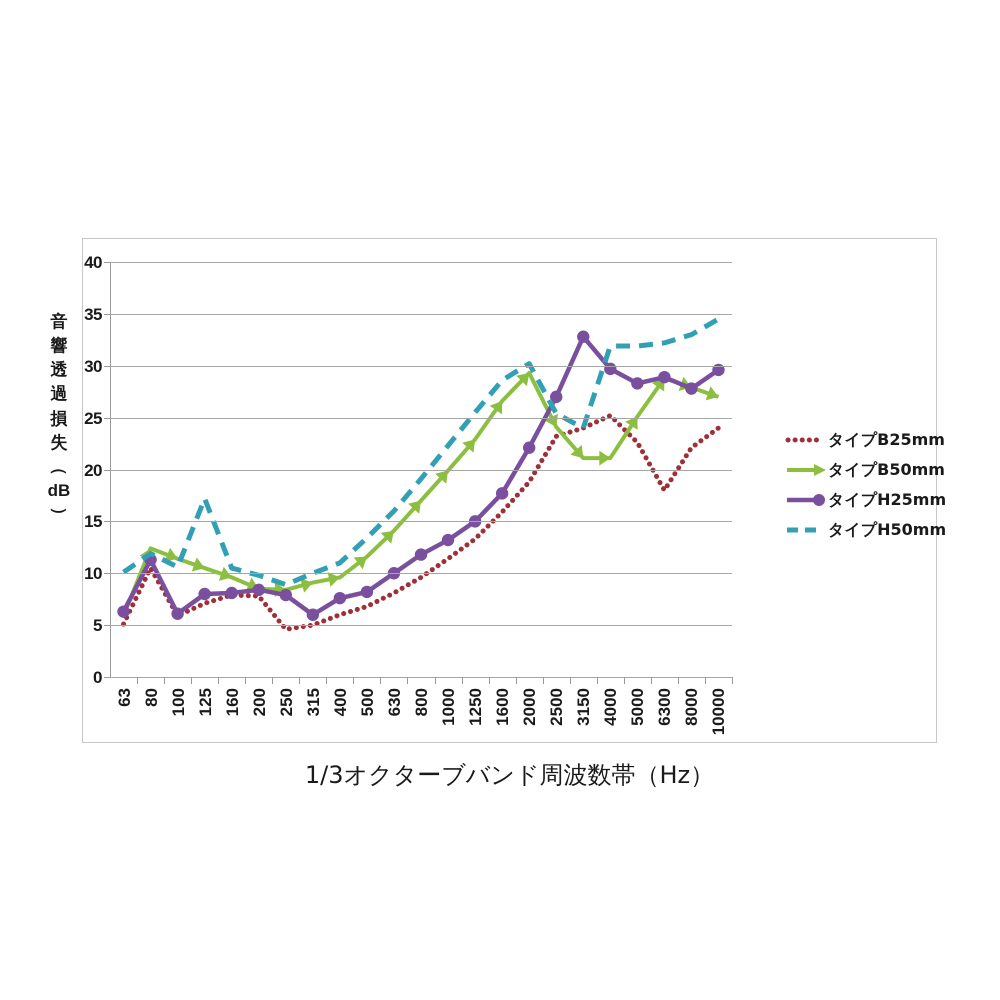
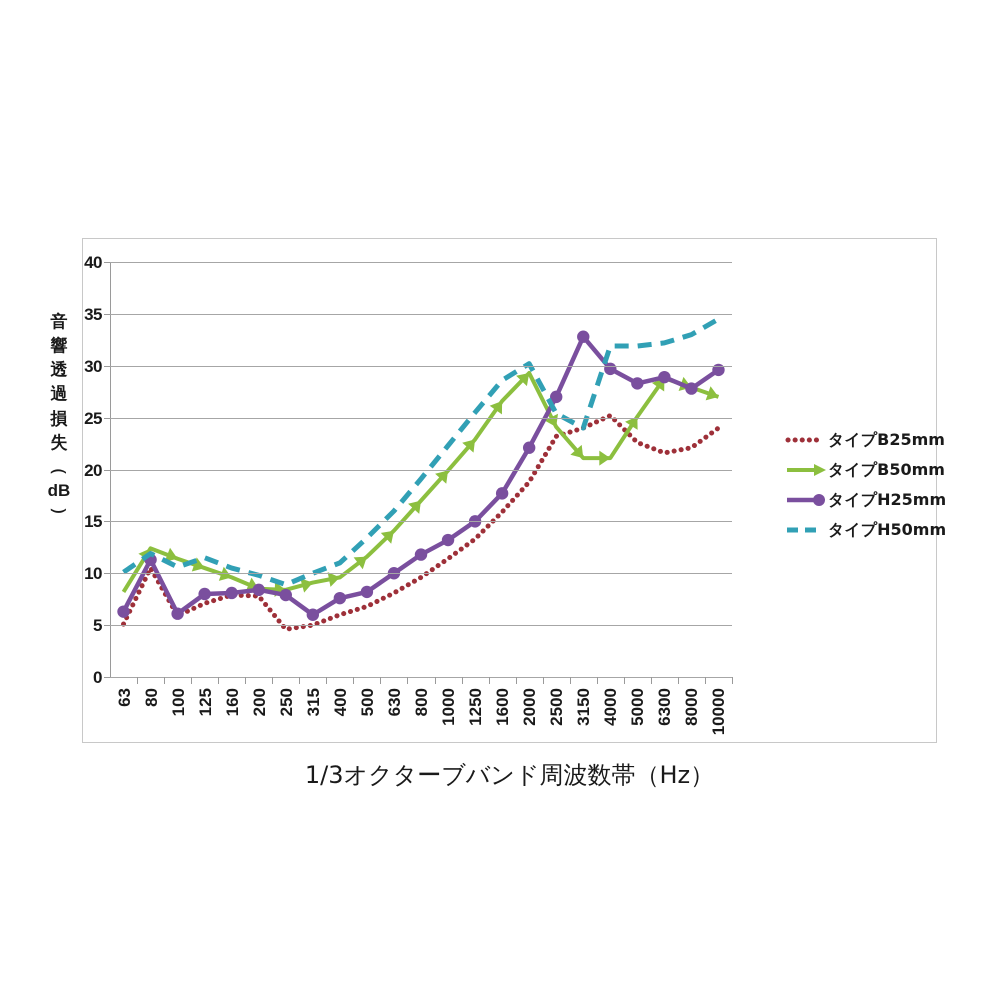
タイプB50mm/63: 5.9 -> 8.2
タイプH50mm/125: 17.2 -> 11.5
タイプB25mm/6300: 18.0 -> 21.6
